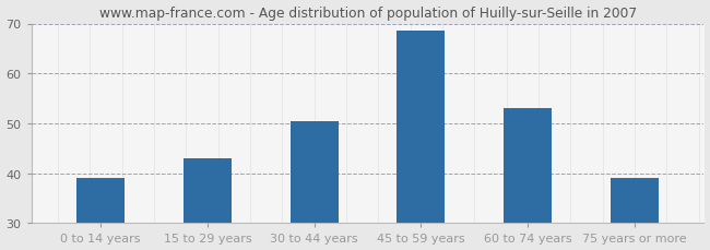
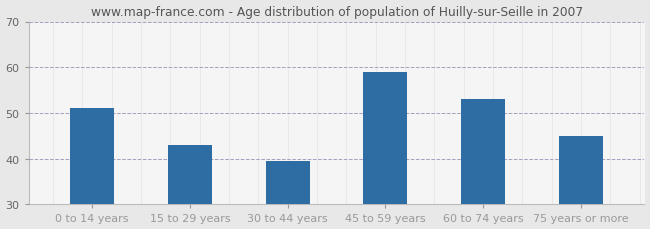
0 to 14 years: 39.0 -> 51.0
30 to 44 years: 50.5 -> 39.5
45 to 59 years: 68.5 -> 59.0
75 years or more: 39.0 -> 45.0
